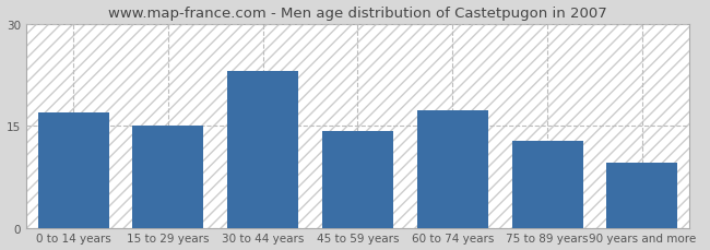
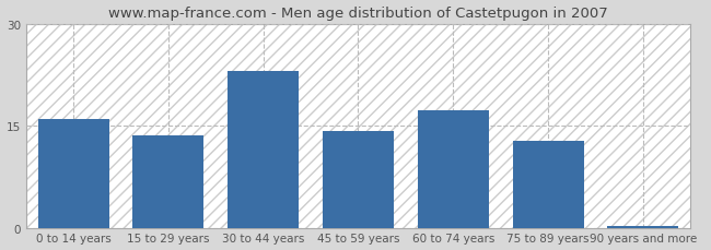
0 to 14 years: 17.0 -> 16.0
15 to 29 years: 15.0 -> 13.5
90 years and more: 9.6 -> 0.3
